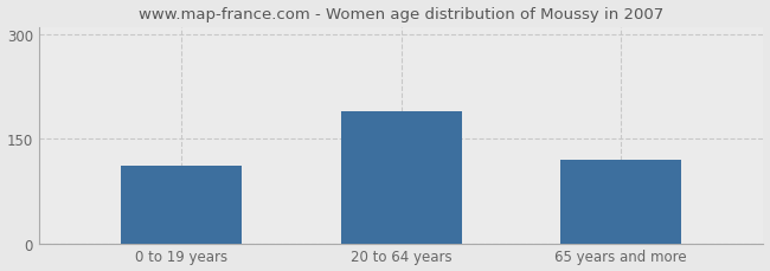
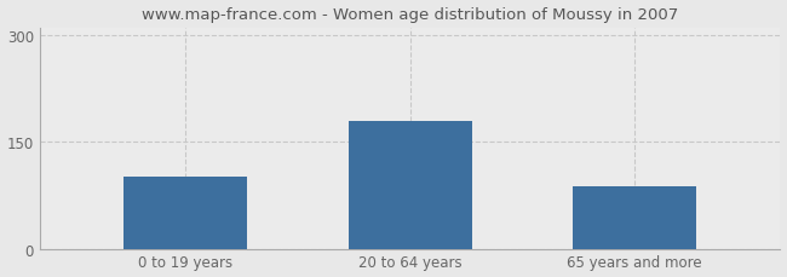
0 to 19 years: 112 -> 101
20 to 64 years: 190 -> 180
65 years and more: 120 -> 88
